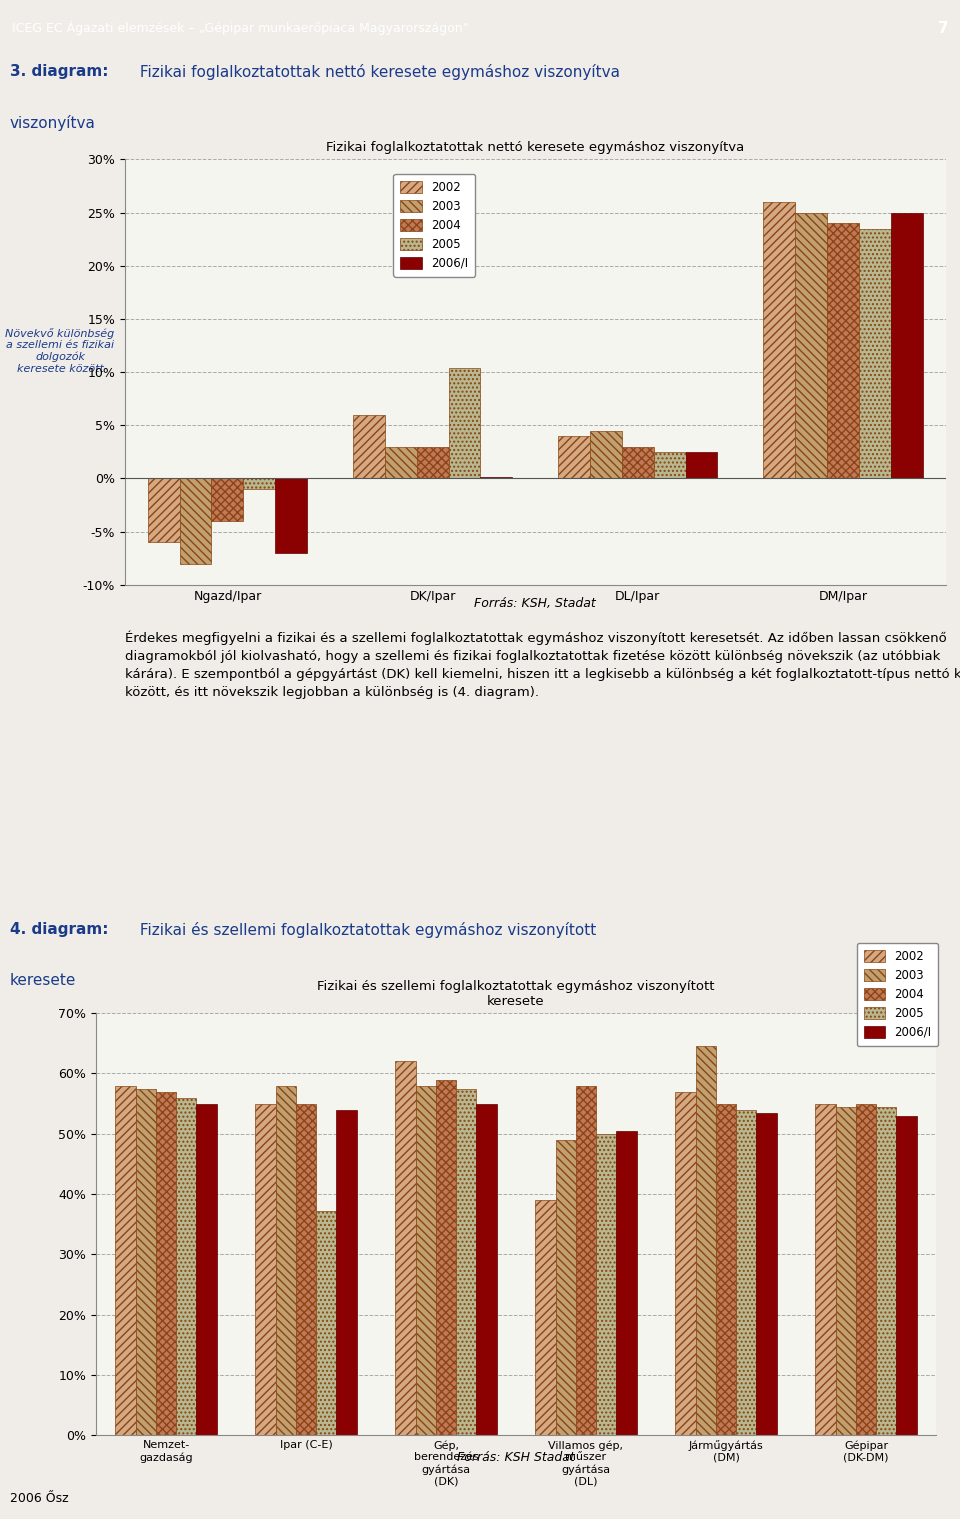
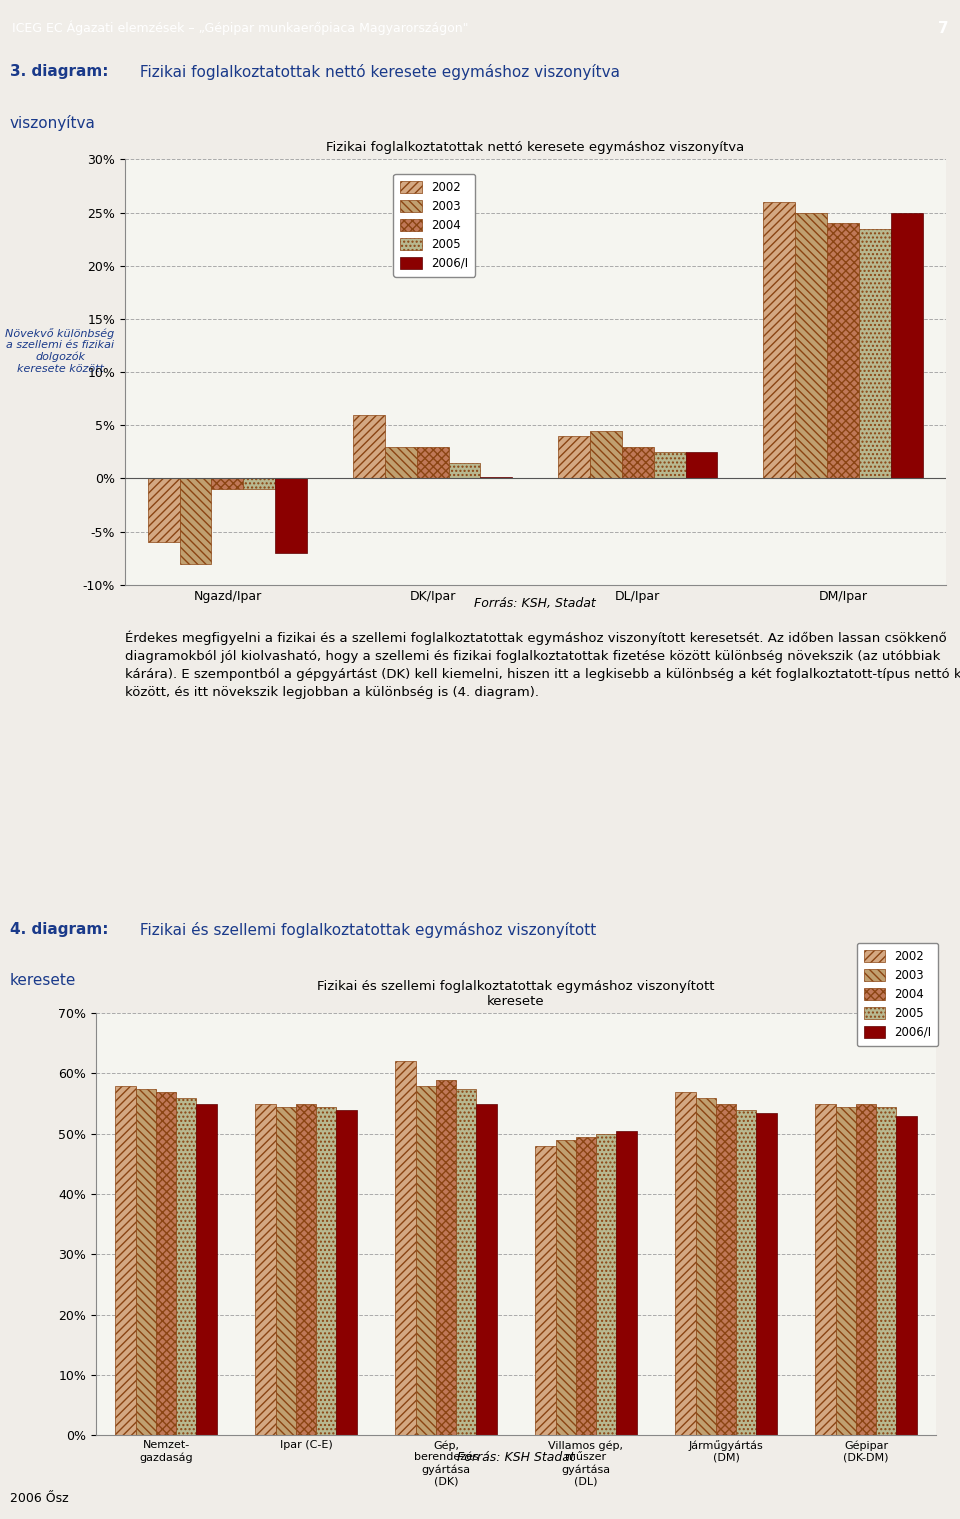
2004/Ngazd/Ipar: -4% -> -1%
2005/DK/Ipar: 10.4% -> 1.5%
2003/Ipar (C-E): 58.0% -> 54.5%
2005/Ipar (C-E): 37.2% -> 54.5%
2002/Villamos gép, műszer gyártása (DL): 39% -> 48%
2004/Villamos gép, műszer gyártása (DL): 58.0% -> 49.5%
2003/Járműgyártás (DM): 64.6% -> 56.0%
